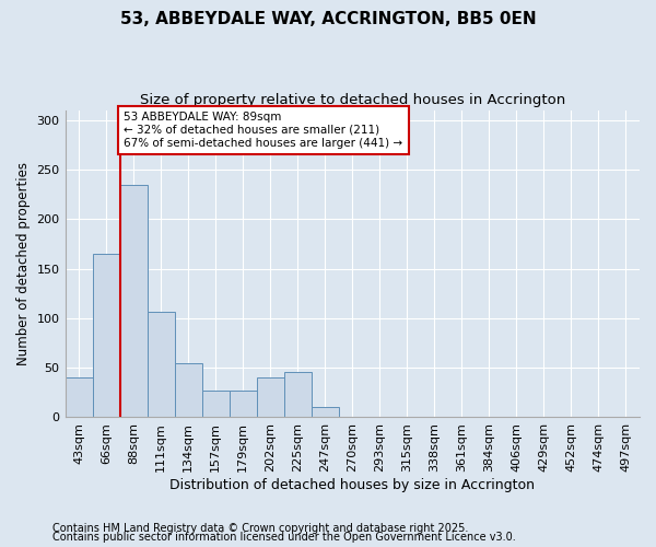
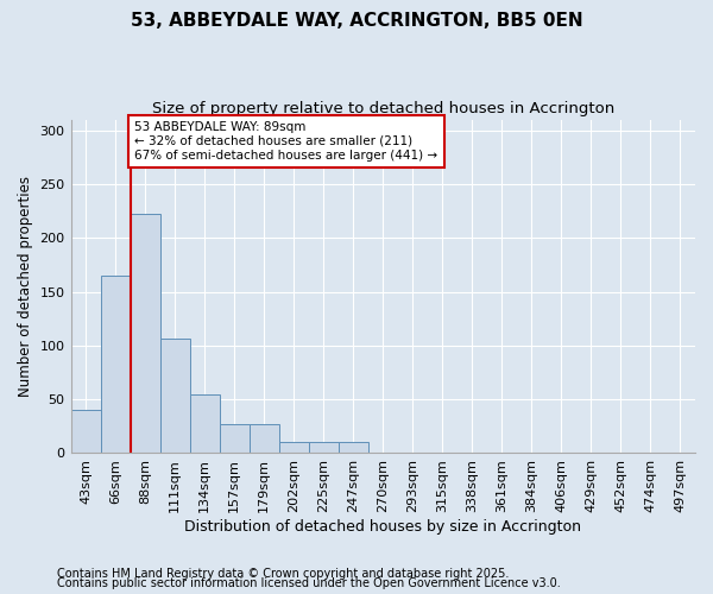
88sqm: 234 -> 222
202sqm: 40 -> 10
225sqm: 46 -> 10
